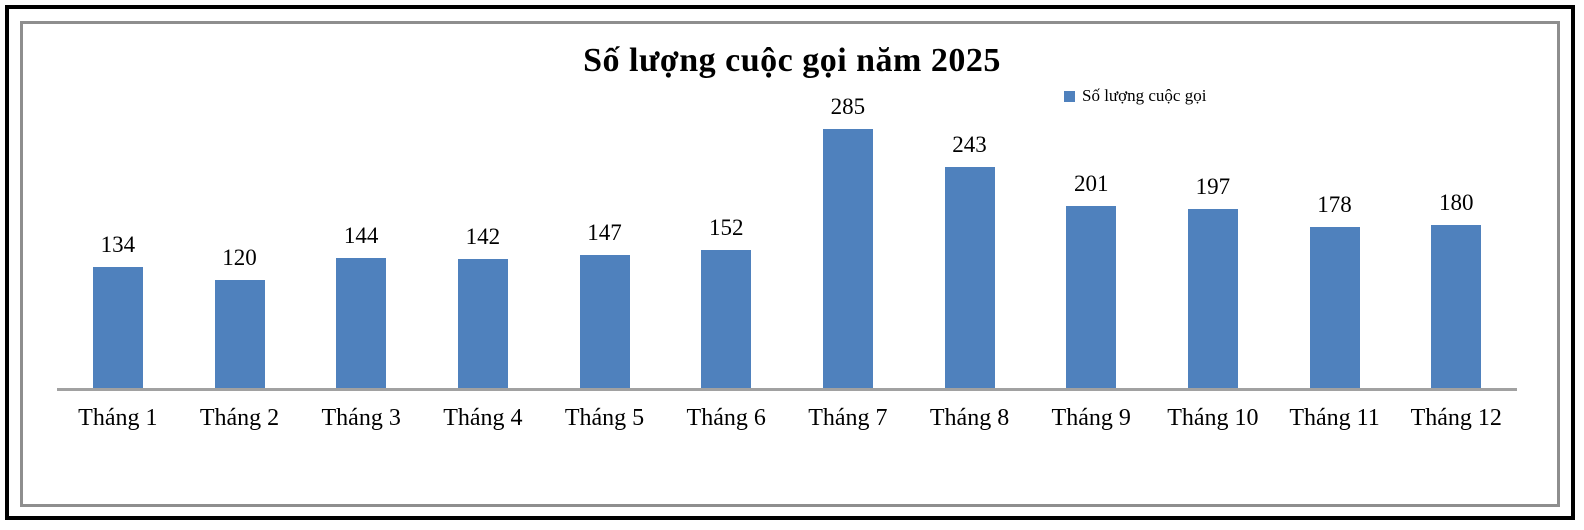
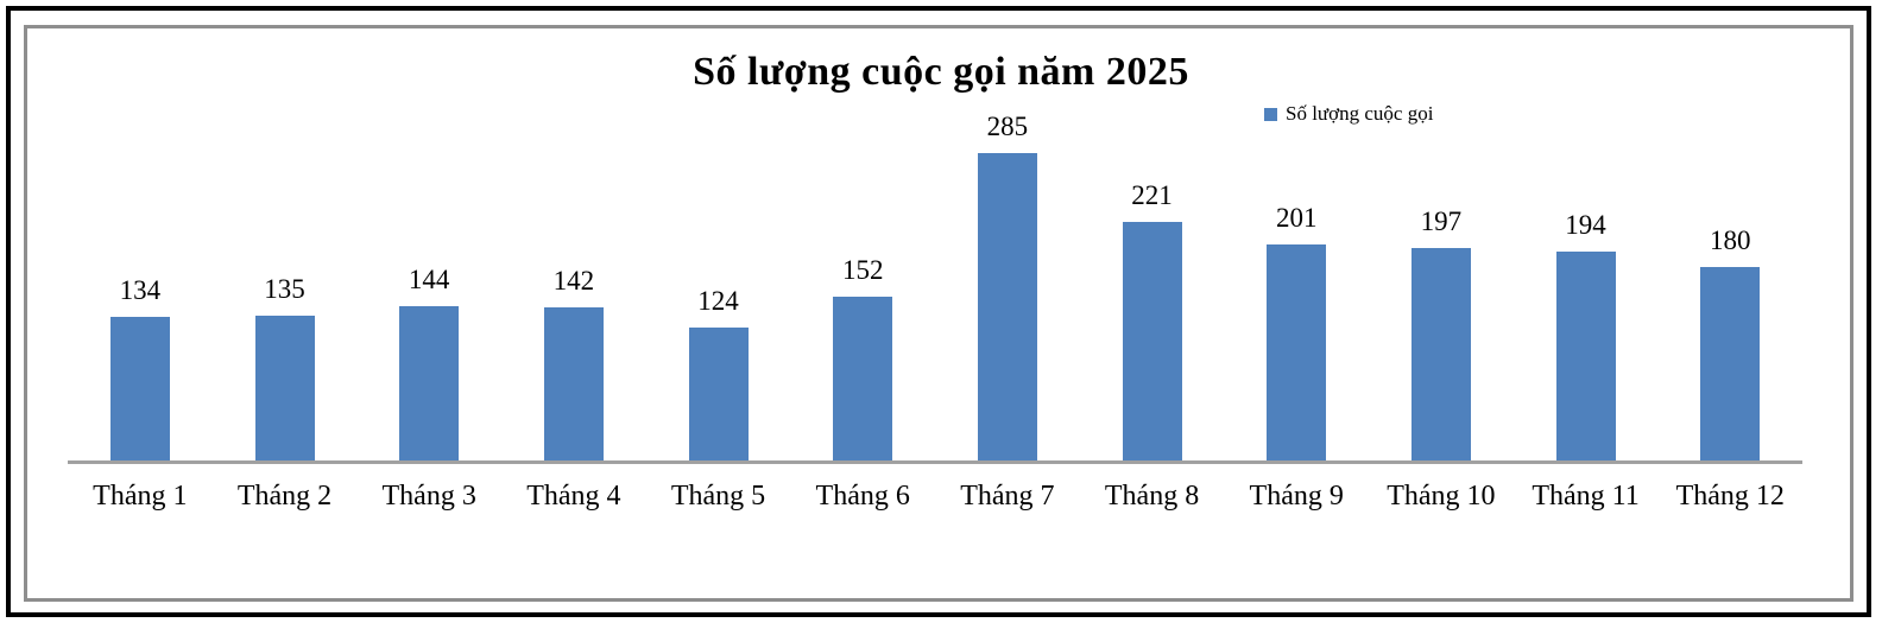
Tháng 2: 120 -> 135
Tháng 5: 147 -> 124
Tháng 8: 243 -> 221
Tháng 11: 178 -> 194
